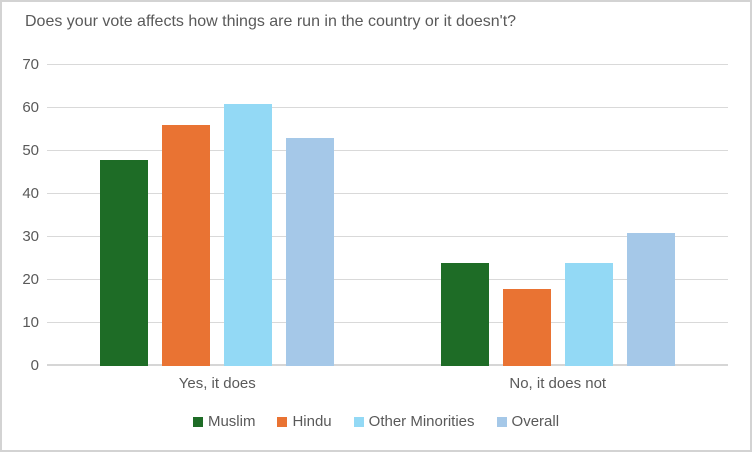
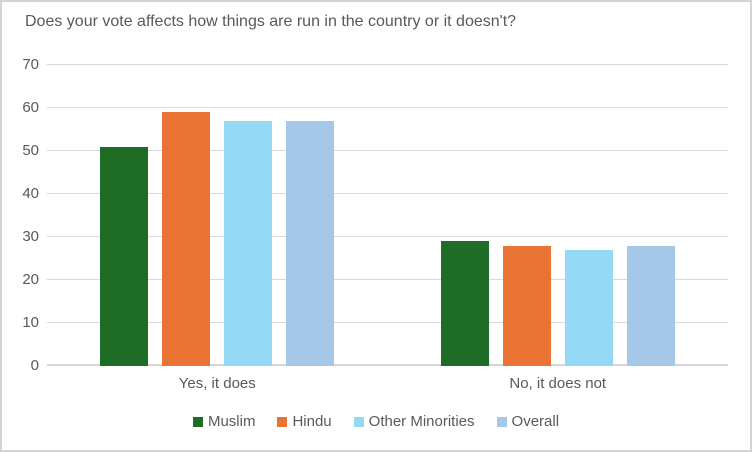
Muslim/Yes, it does: 48 -> 51
Hindu/Yes, it does: 56 -> 59
Other Minorities/Yes, it does: 61 -> 57
Overall/Yes, it does: 53 -> 57
Muslim/No, it does not: 24 -> 29
Hindu/No, it does not: 18 -> 28
Other Minorities/No, it does not: 24 -> 27
Overall/No, it does not: 31 -> 28
